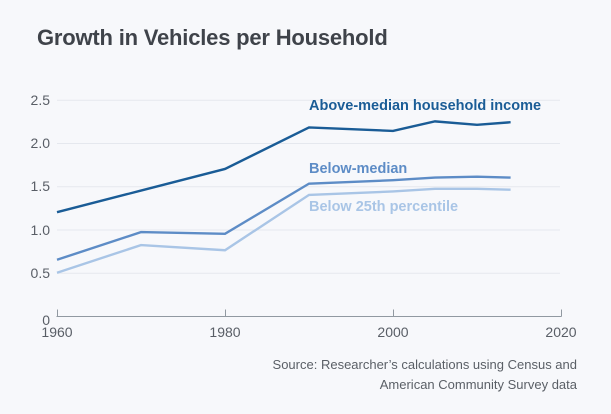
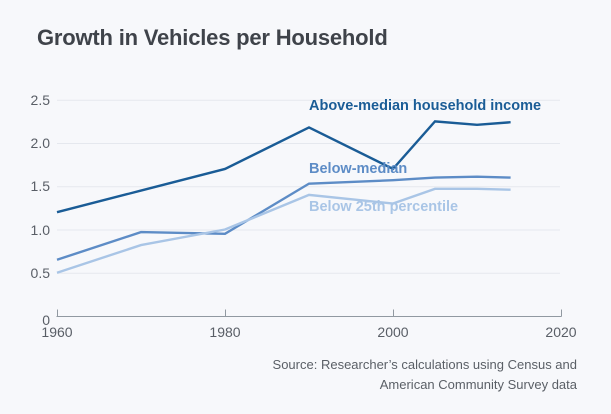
Below 25th percentile/1980: 0.8 -> 1.0
Above-median household income/2000: 2.1 -> 1.7
Below 25th percentile/2000: 1.4 -> 1.3
